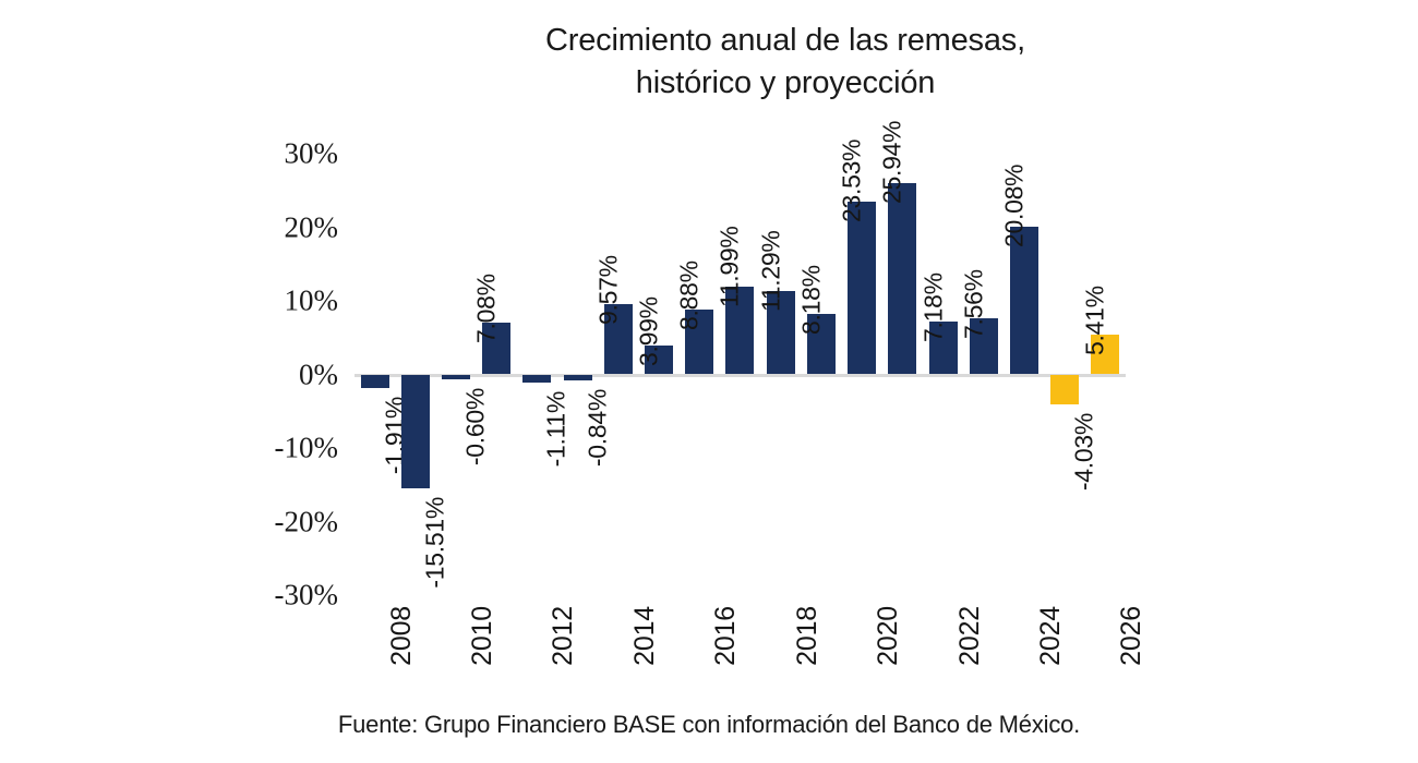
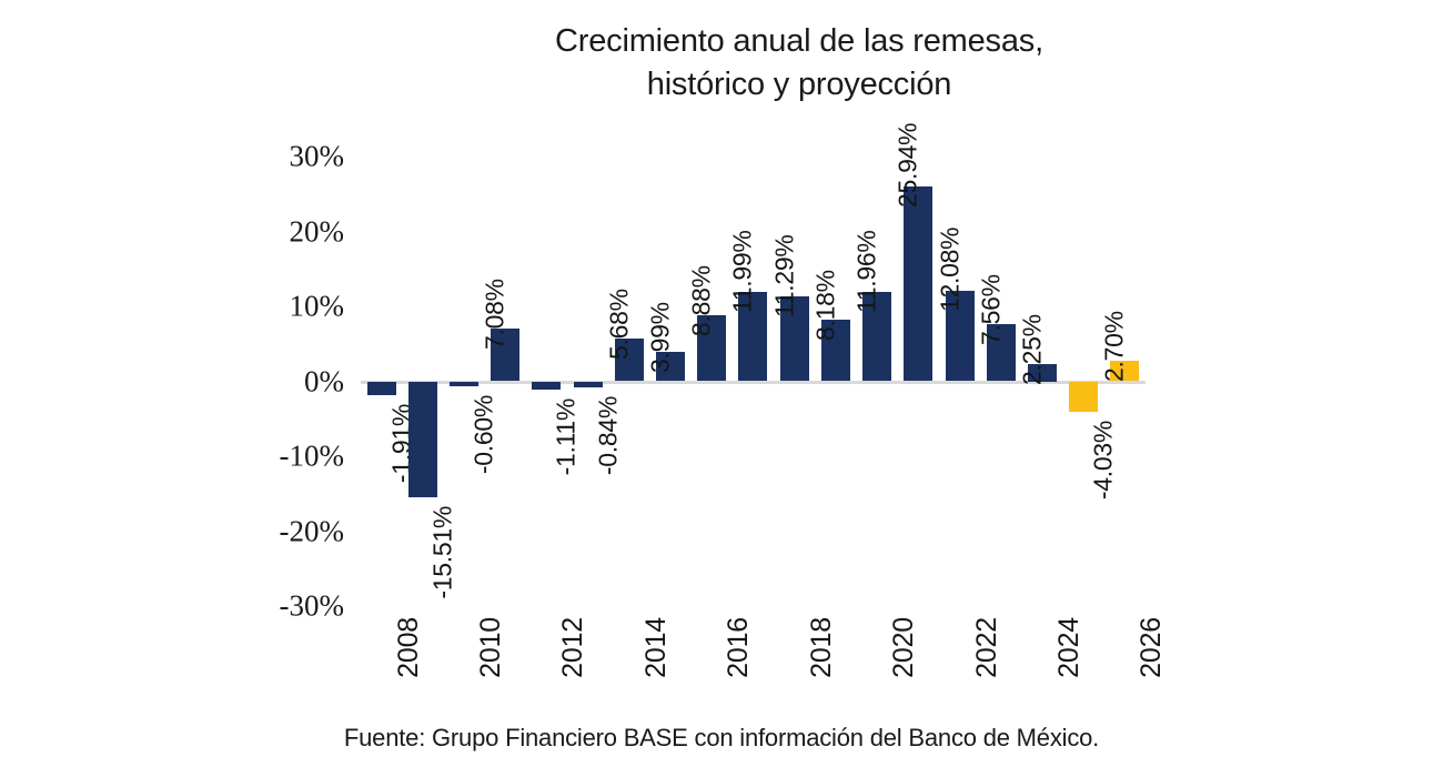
2014: 9.57% -> 5.68%
2020: 23.53% -> 11.96%
2022: 7.18% -> 12.08%
2024: 20.08% -> 2.25%
2026: 5.41% -> 2.70%
